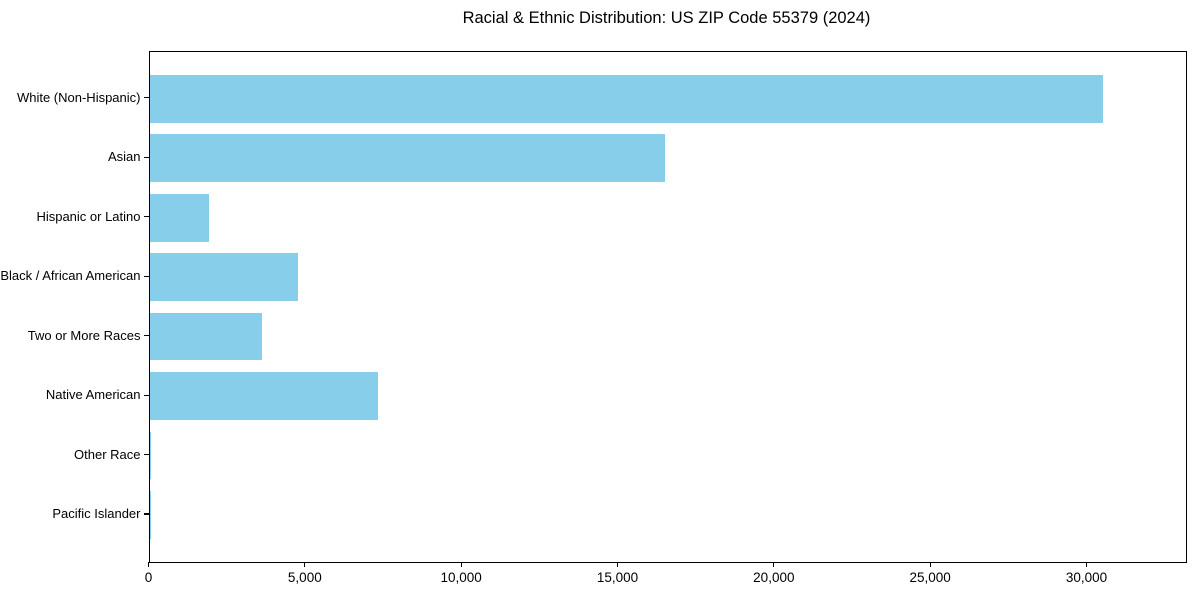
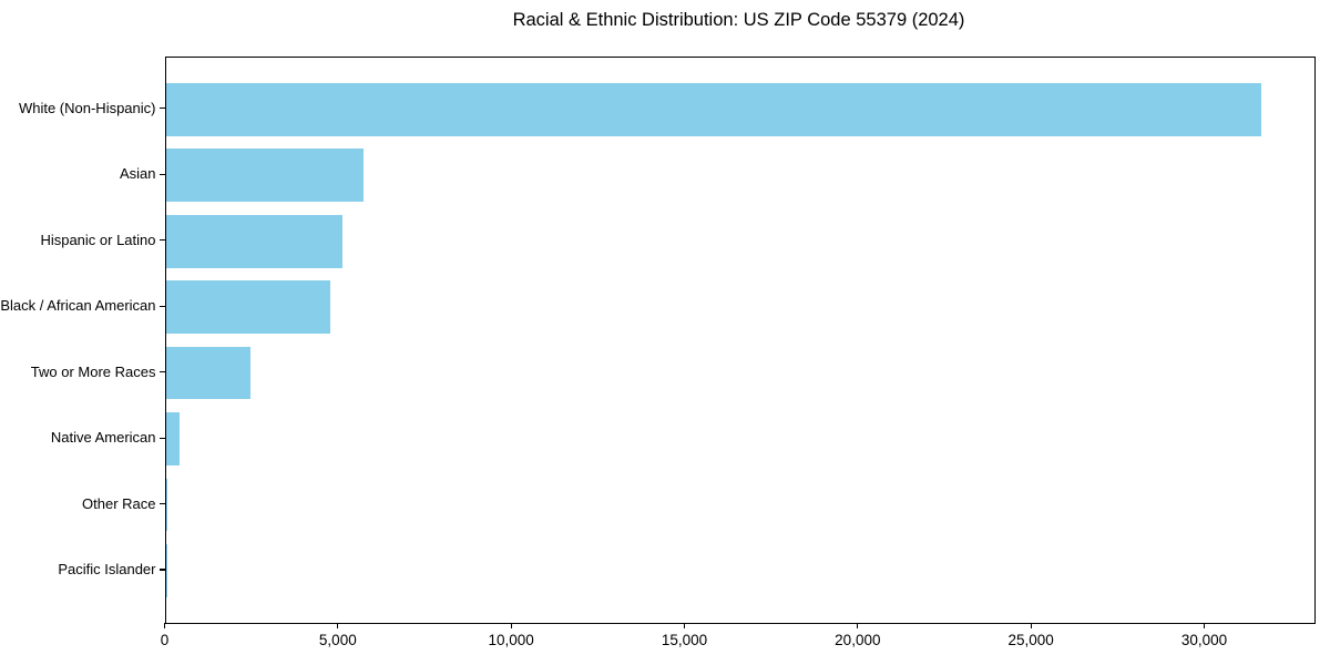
White (Non-Hispanic): 30500 -> 31600
Asian: 16500 -> 5700
Hispanic or Latino: 1900 -> 5100
Two or More Races: 3600 -> 2400
Native American: 7300 -> 400
